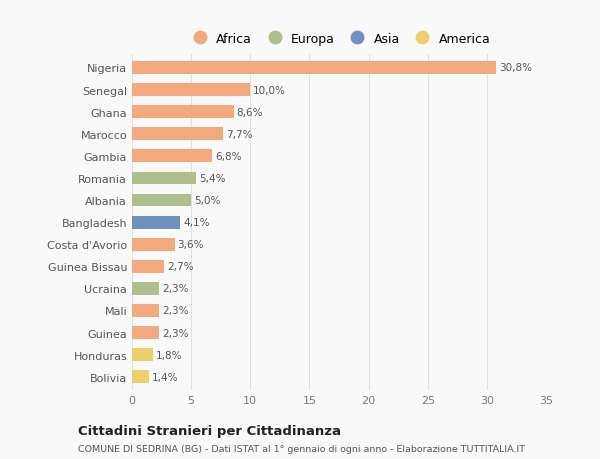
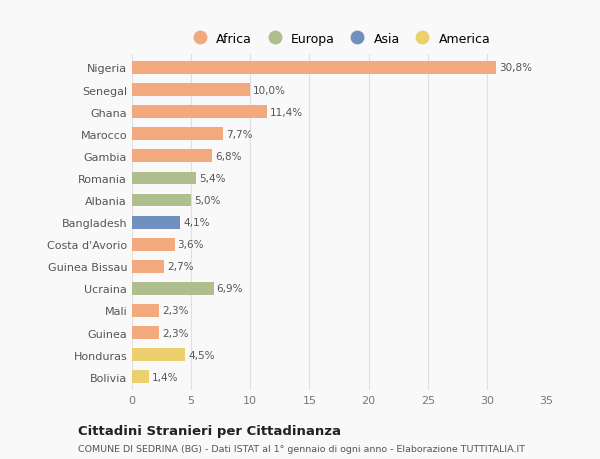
Ghana: 8,6% -> 11,4%
Ucraina: 2,3% -> 6,9%
Honduras: 1,8% -> 4,5%
